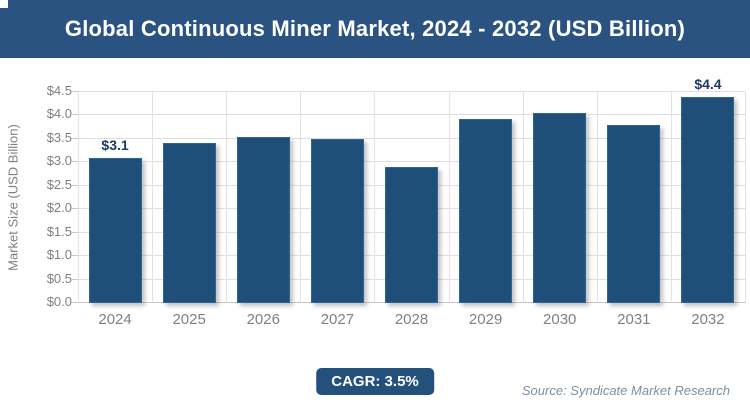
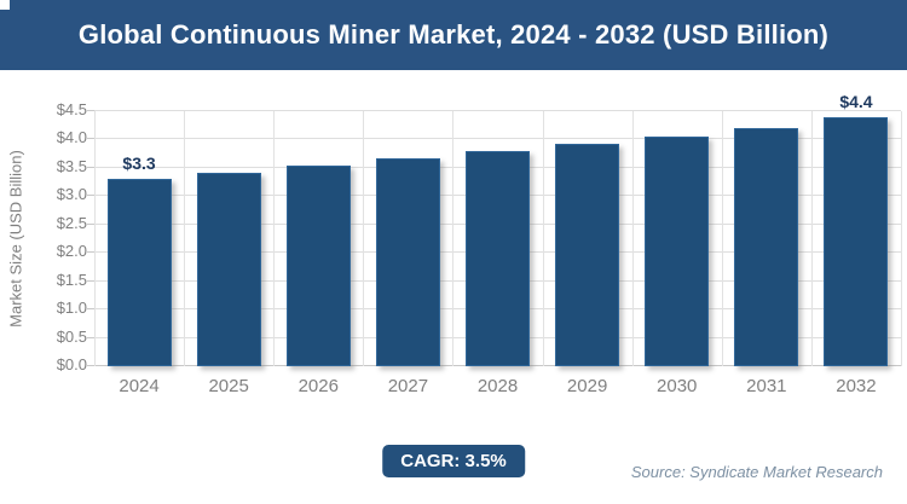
2024: $3.1 -> $3.3
2027: $3.5 -> $3.7
2028: $2.9 -> $3.8
2031: $3.8 -> $4.2
